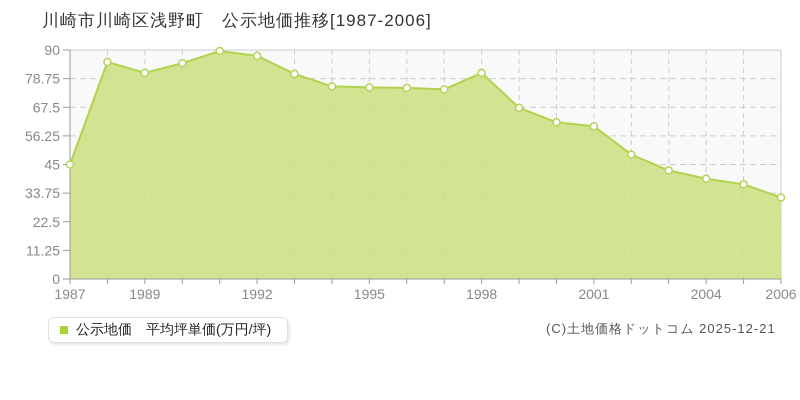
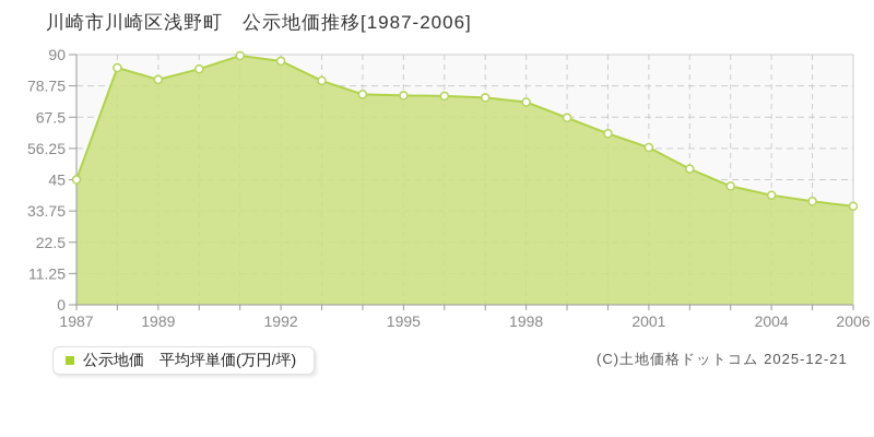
1998: 81 -> 73
2001: 60 -> 57
2006: 32 -> 36
